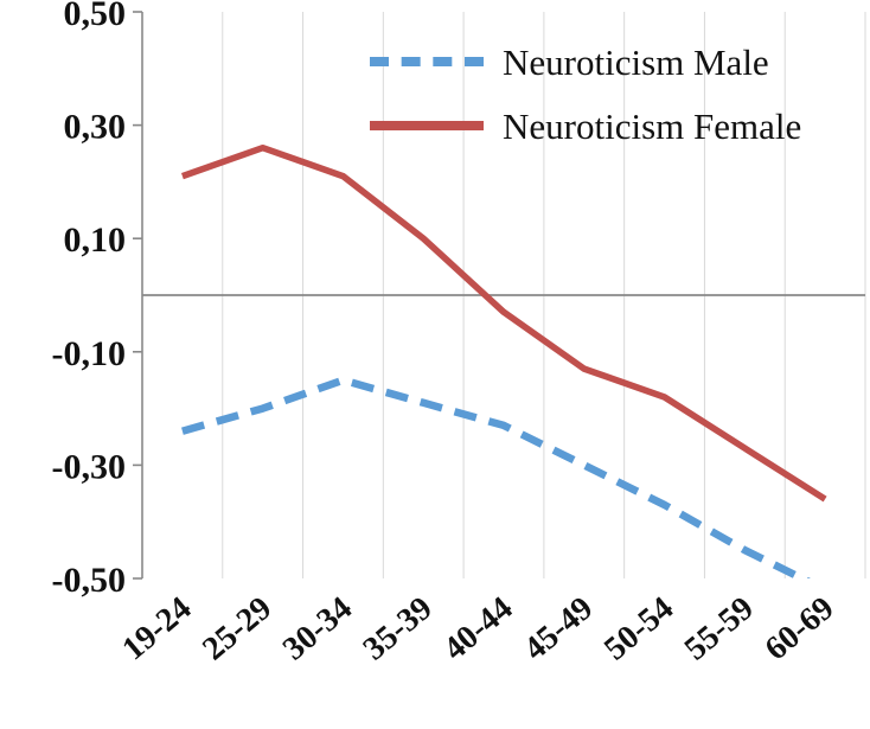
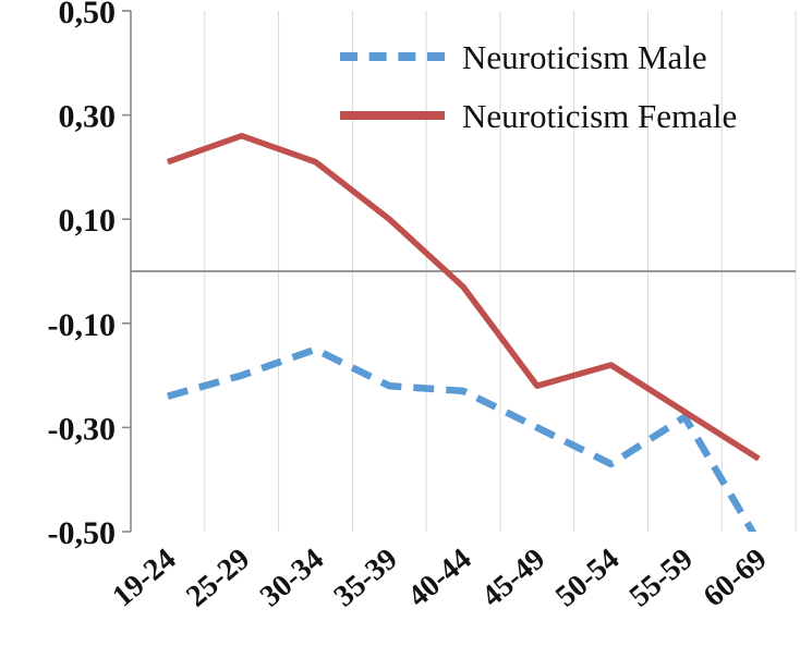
Neuroticism Male/35-39: -0,19 -> -0,22
Neuroticism Female/45-49: -0,13 -> -0,22
Neuroticism Male/55-59: -0,45 -> -0,28
